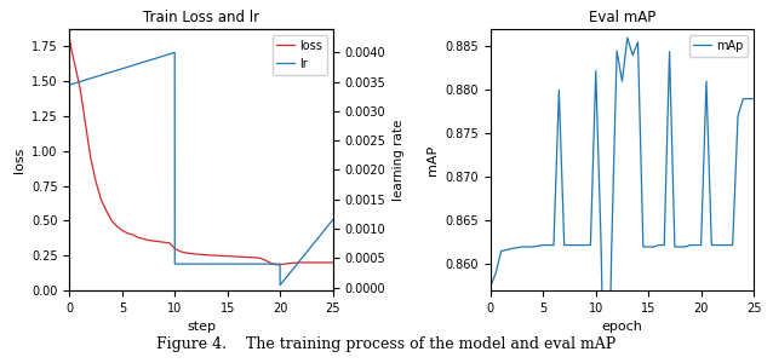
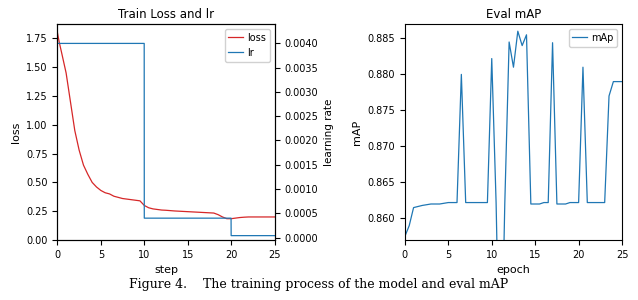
Train Loss and lr/lr/0: 0.00345 -> 0.00400
Train Loss and lr/lr/25: 0.00115 -> 0.00004
